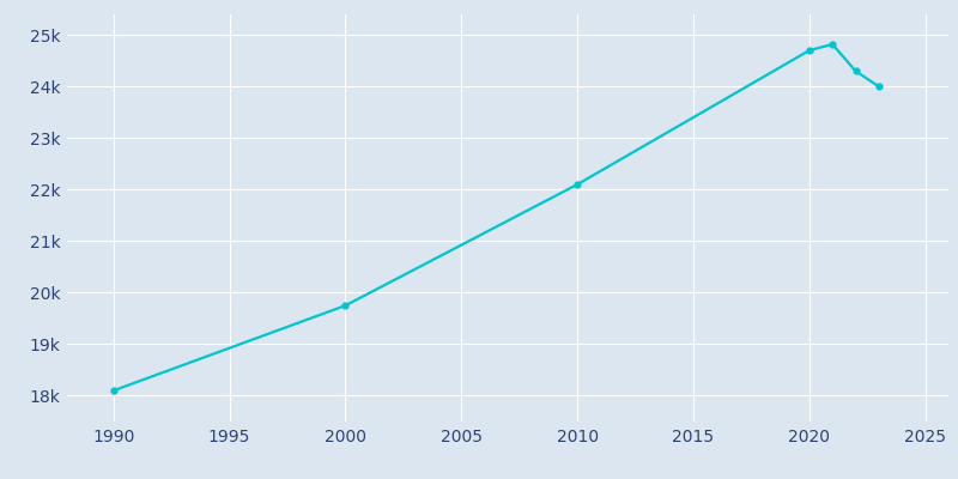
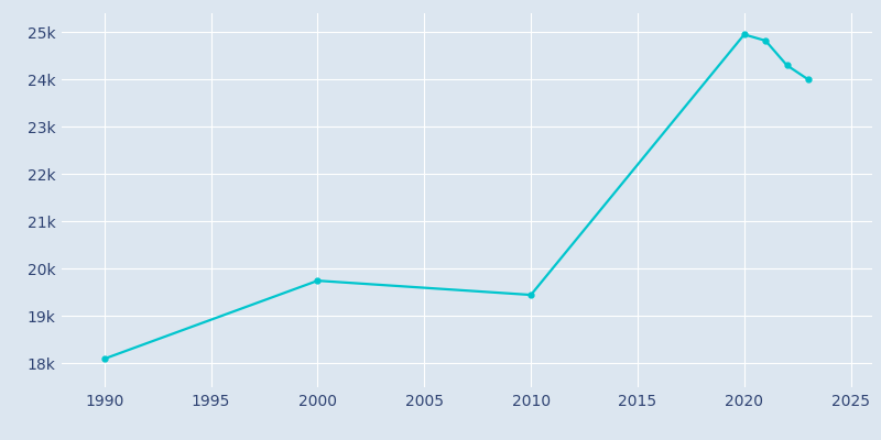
2010: 22.10k -> 19.45k
2020: 24.70k -> 24.95k
